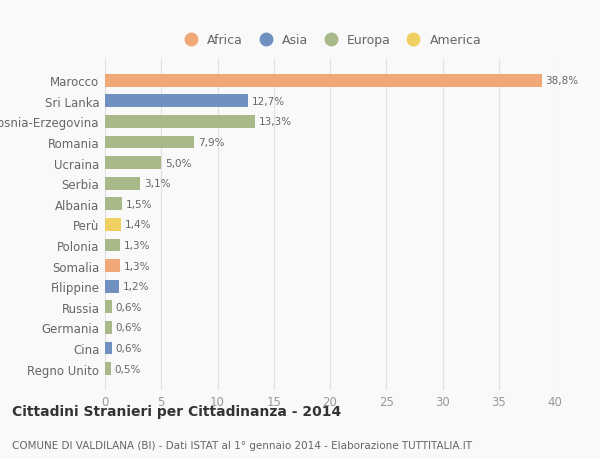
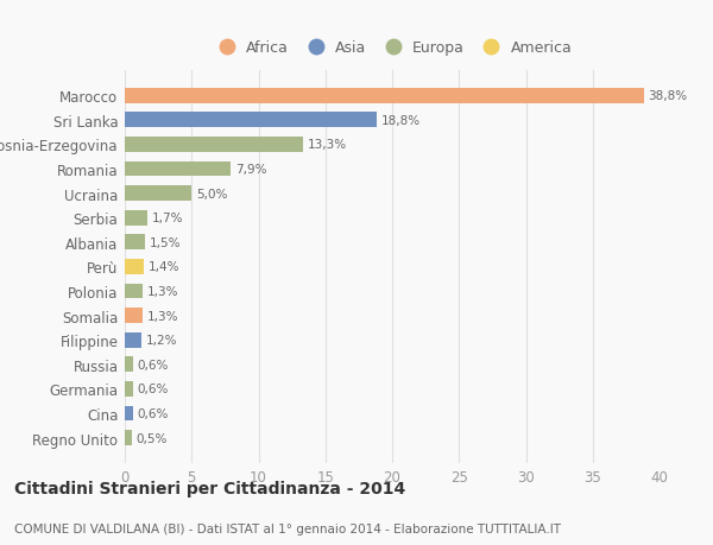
Sri Lanka: 12,7% -> 18,8%
Serbia: 3,1% -> 1,7%
